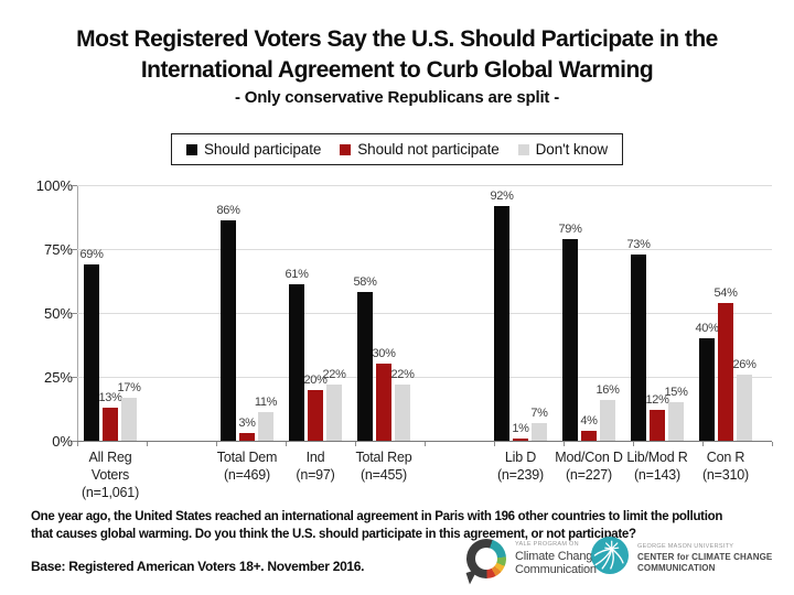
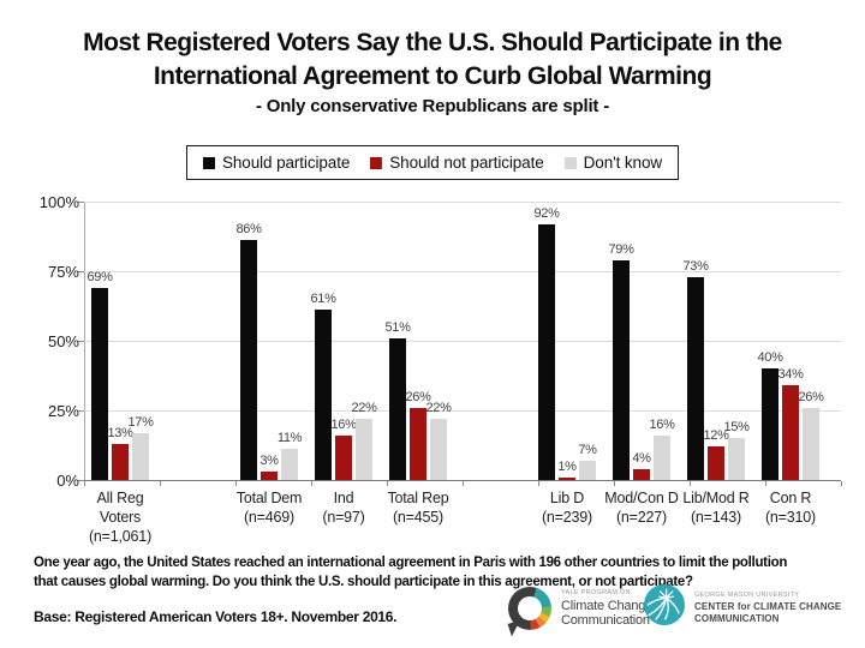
Should not participate/Ind (n=97): 20% -> 16%
Should participate/Total Rep (n=455): 58% -> 51%
Should not participate/Total Rep (n=455): 30% -> 26%
Should not participate/Con R (n=310): 54% -> 34%
